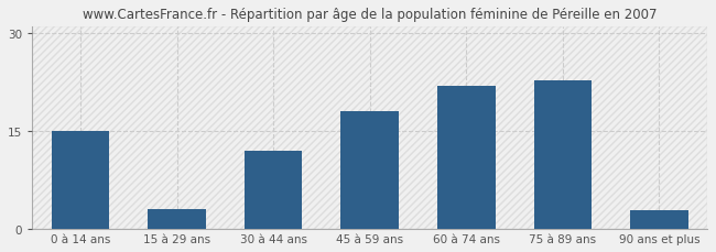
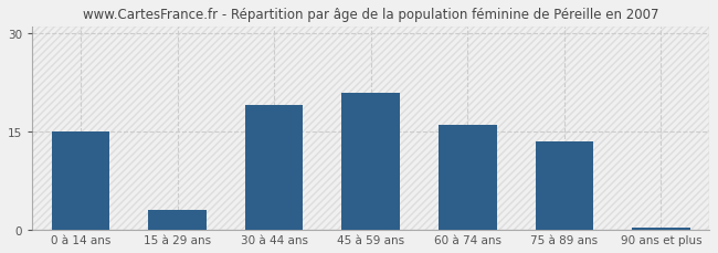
30 à 44 ans: 12.0 -> 19.0
45 à 59 ans: 18.0 -> 21.0
60 à 74 ans: 22.0 -> 16.0
75 à 89 ans: 22.8 -> 13.5
90 ans et plus: 2.8 -> 0.3
